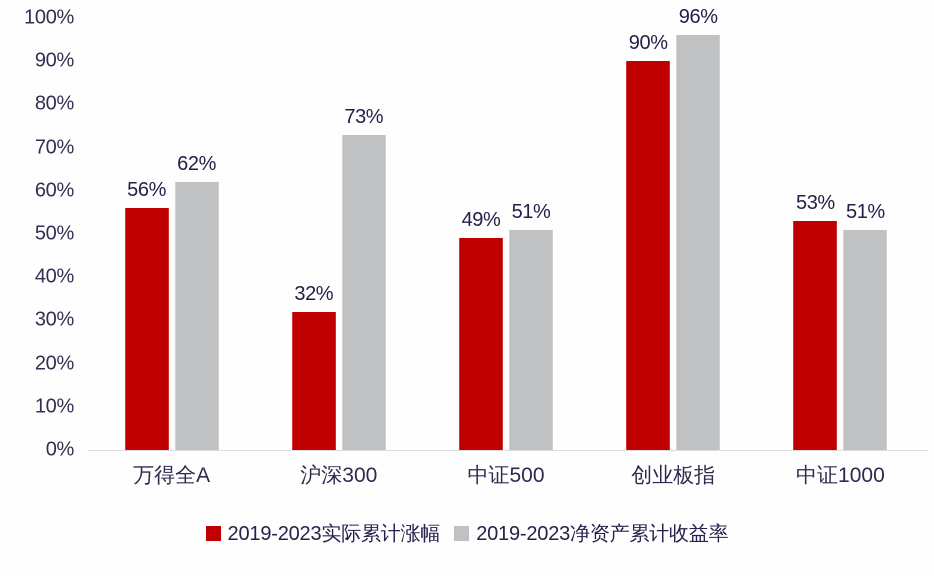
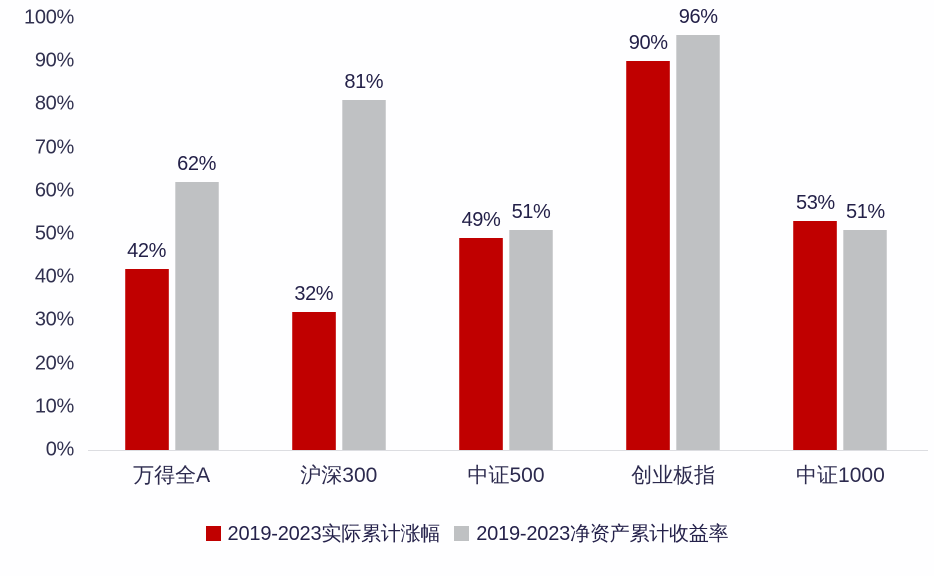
2019-2023实际累计涨幅/万得全A: 56% -> 42%
2019-2023净资产累计收益率/沪深300: 73% -> 81%
